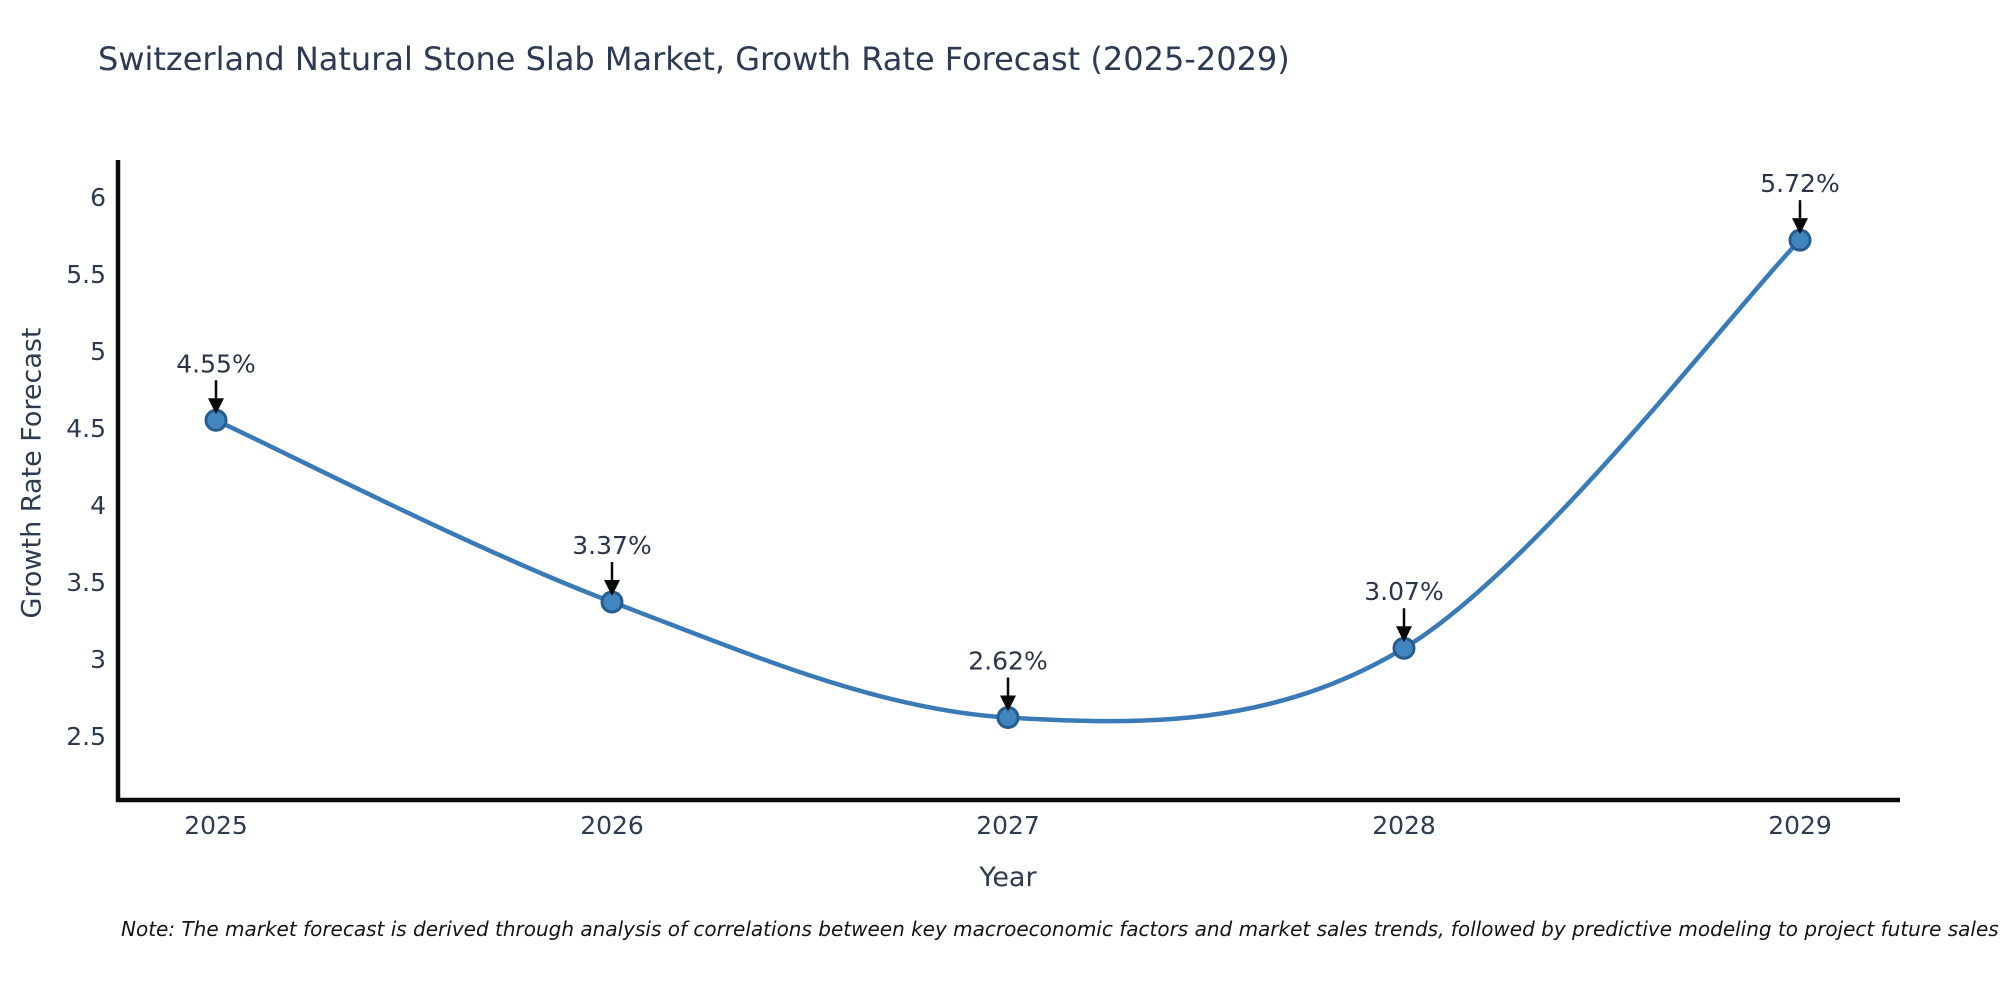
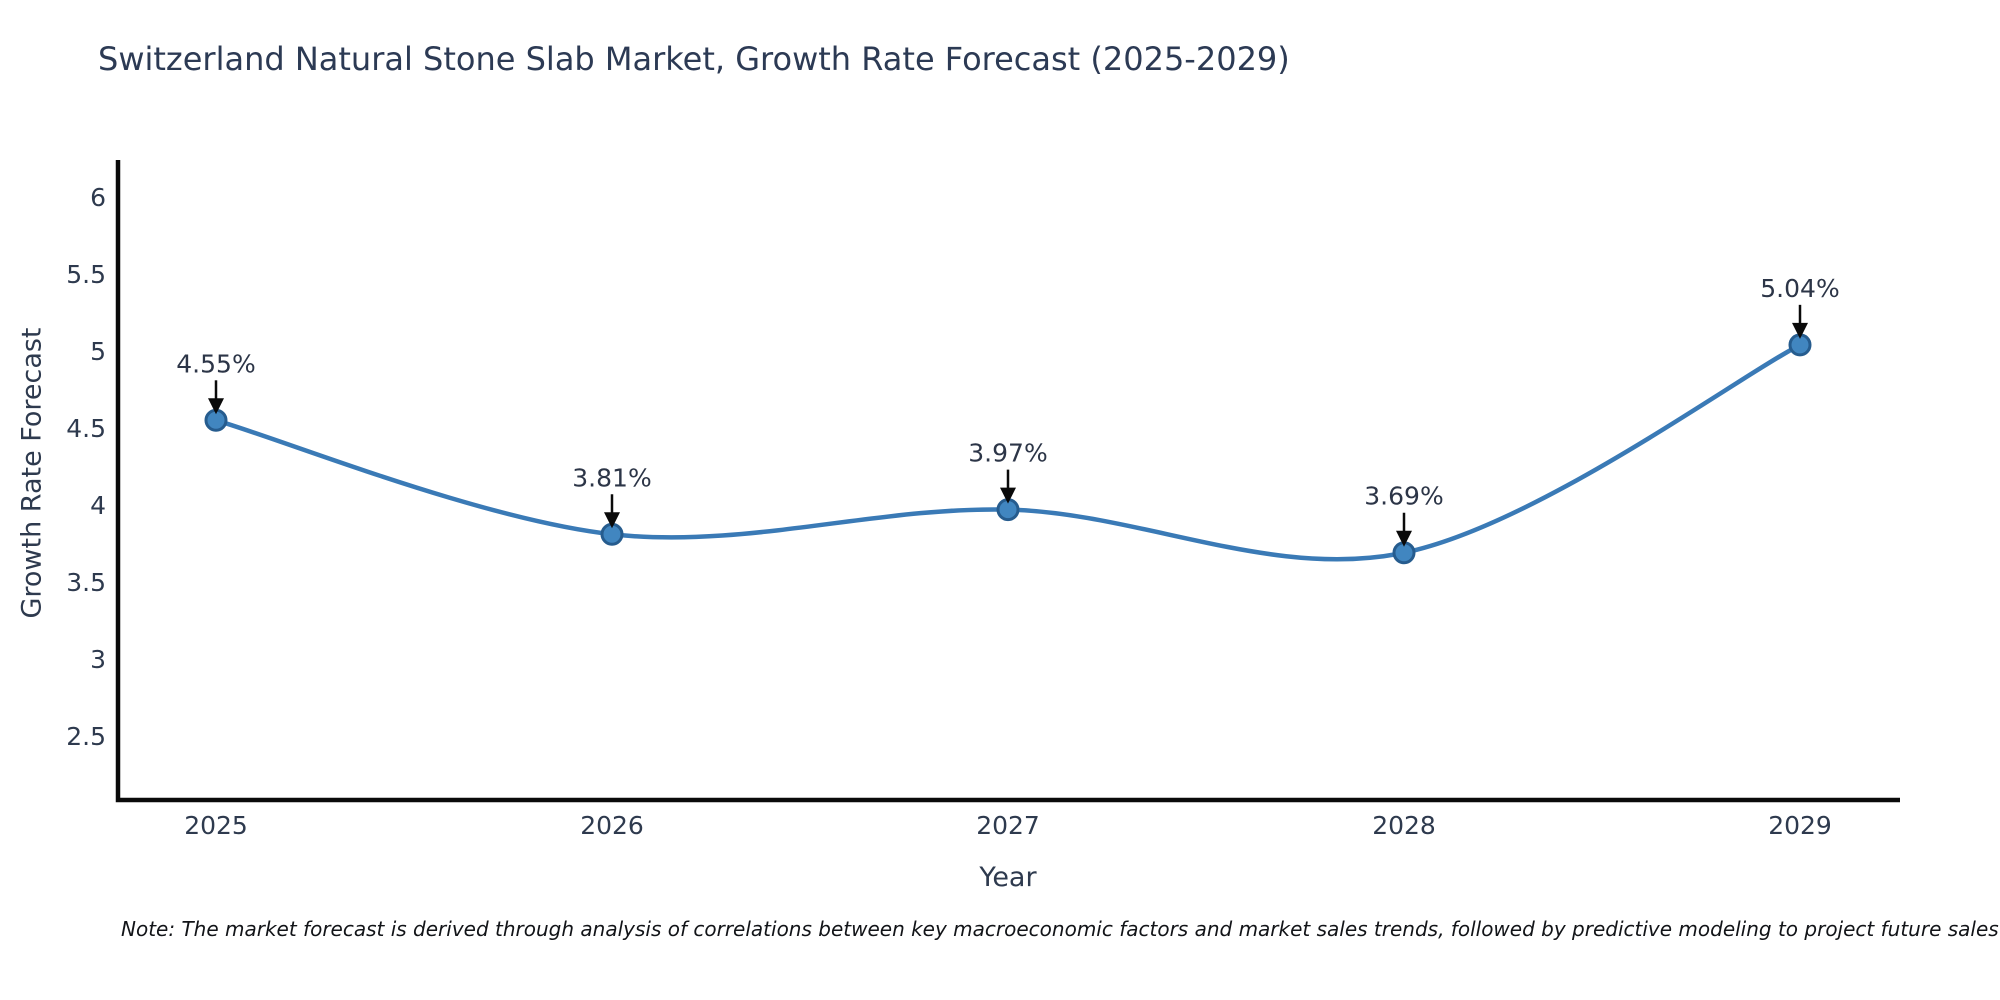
2026: 3.37% -> 3.81%
2027: 2.62% -> 3.97%
2028: 3.07% -> 3.69%
2029: 5.72% -> 5.04%
